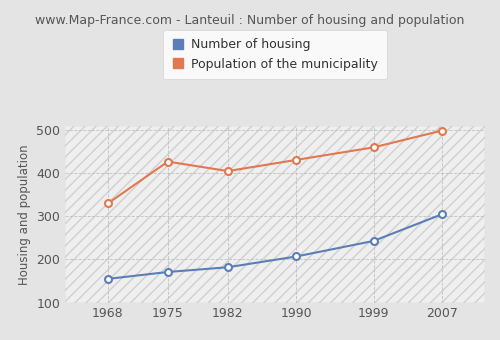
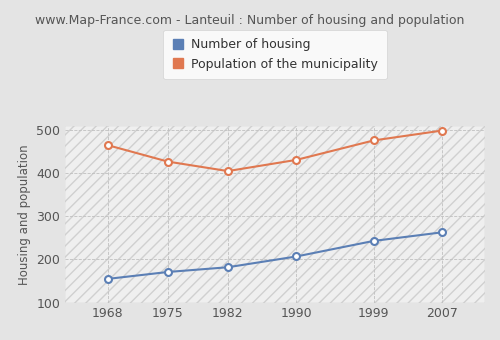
Population of the municipality/1968: 330 -> 465
Population of the municipality/1999: 460 -> 476
Number of housing/2007: 305 -> 263
